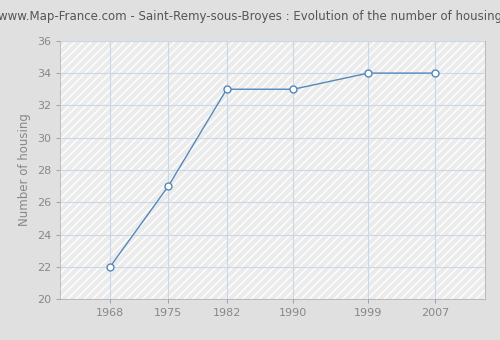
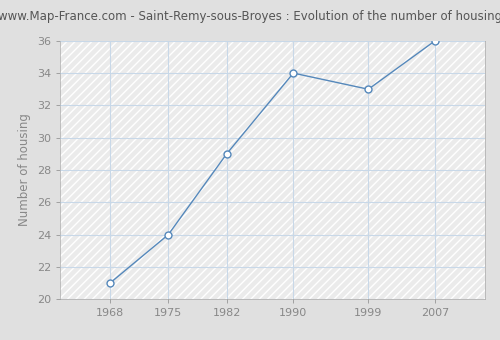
1968: 22 -> 21
1975: 27 -> 24
1982: 33 -> 29
1990: 33 -> 34
1999: 34 -> 33
2007: 34 -> 36
